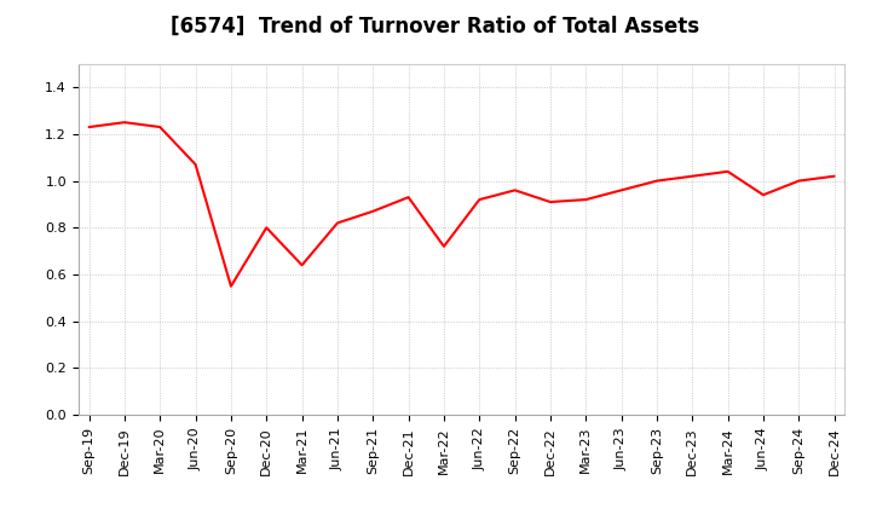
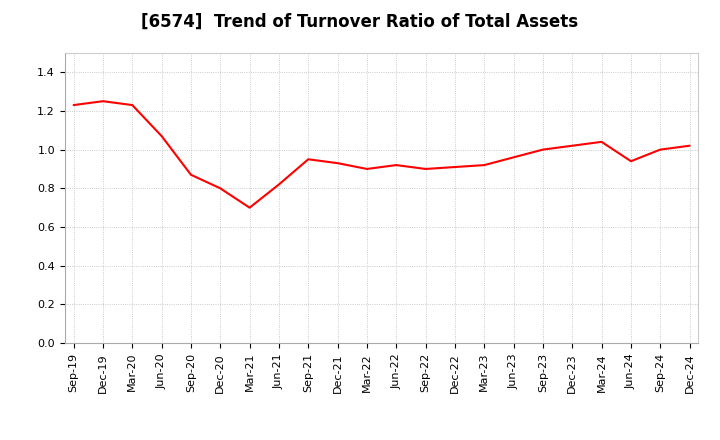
Sep-20: 0.55 -> 0.87
Mar-21: 0.64 -> 0.70
Sep-21: 0.87 -> 0.95
Mar-22: 0.72 -> 0.90
Sep-22: 0.96 -> 0.90
